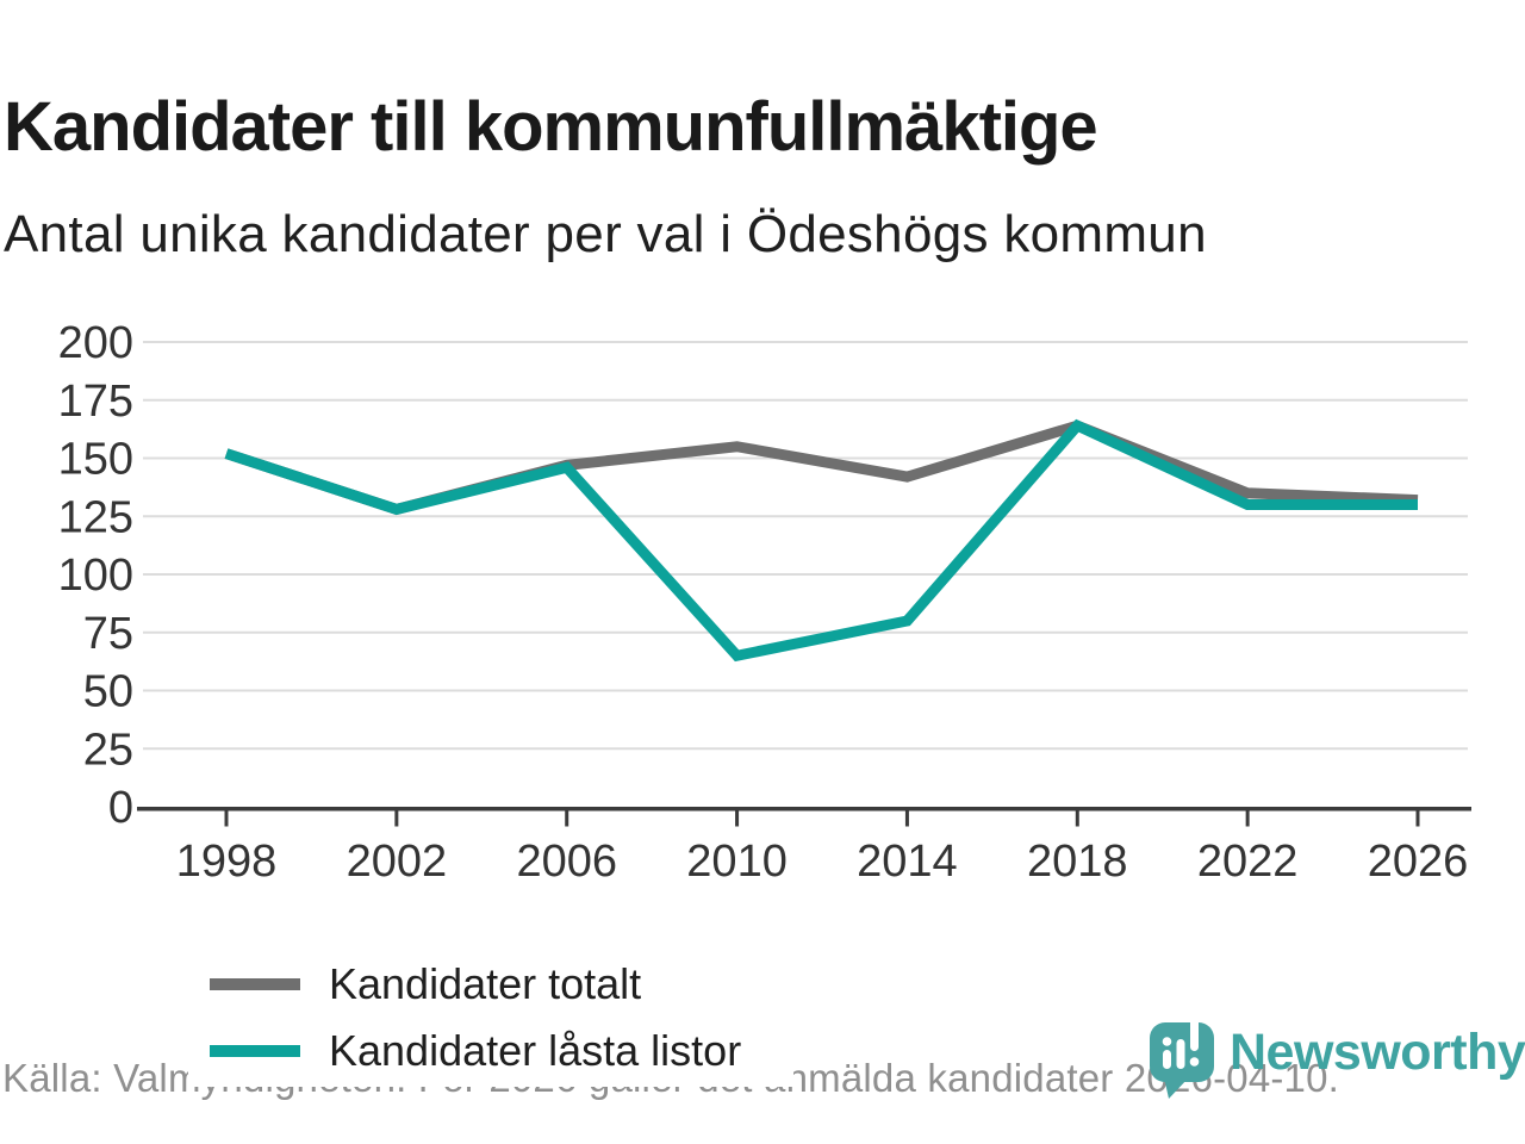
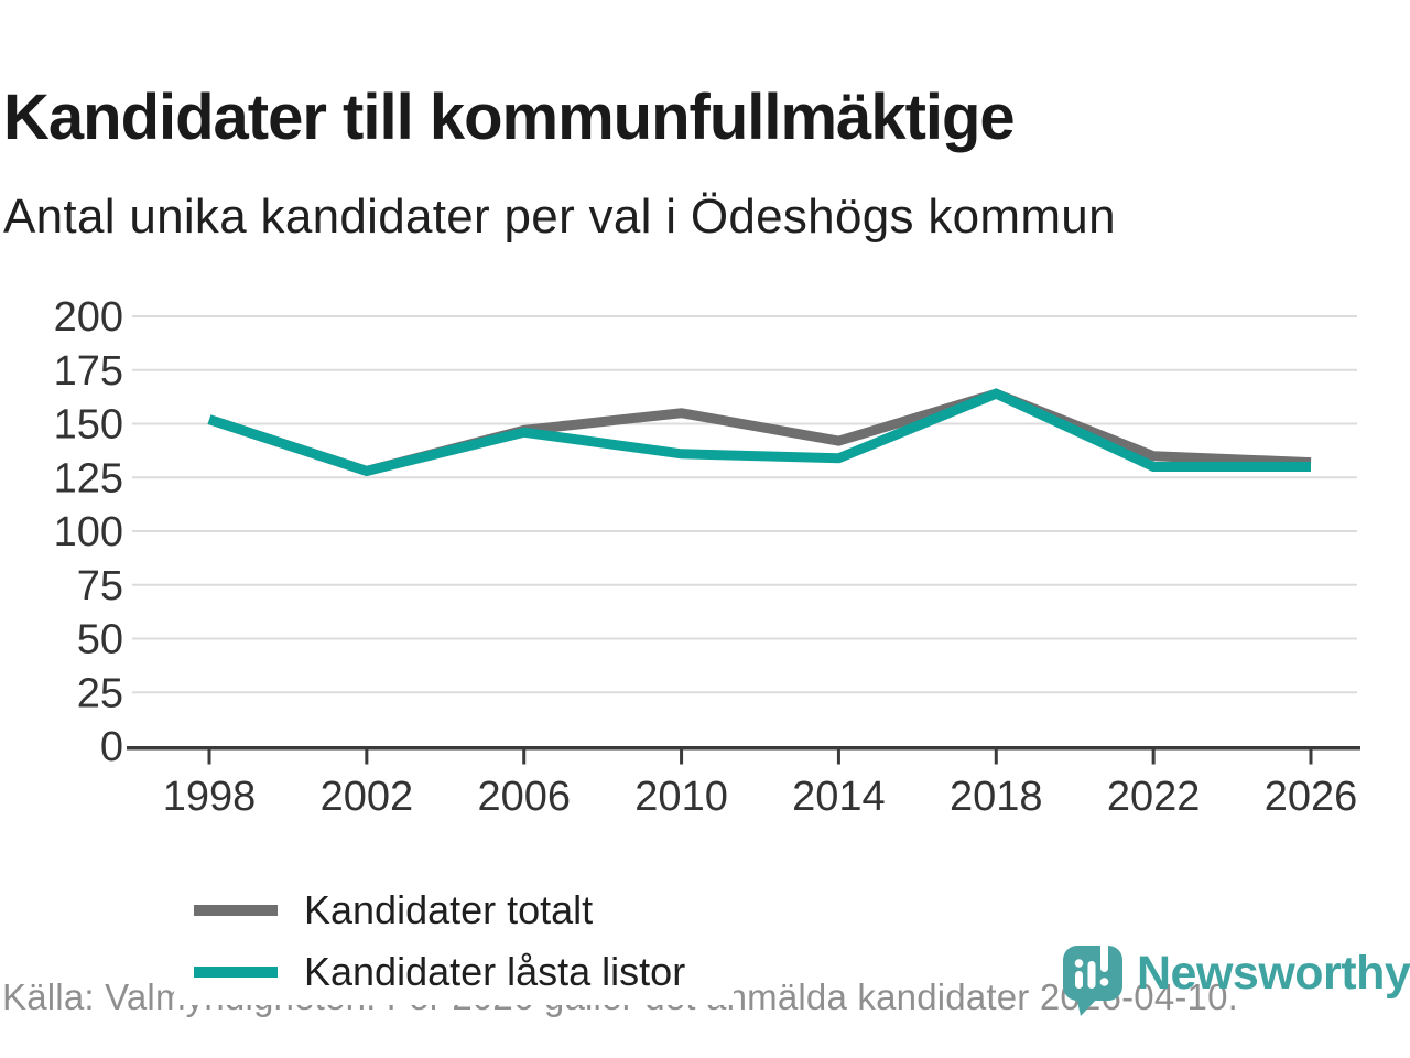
Kandidater låsta listor/2010: 65 -> 136
Kandidater låsta listor/2014: 80 -> 134
